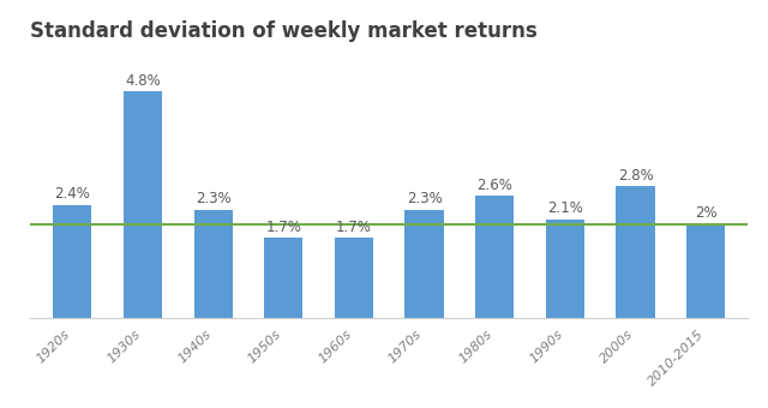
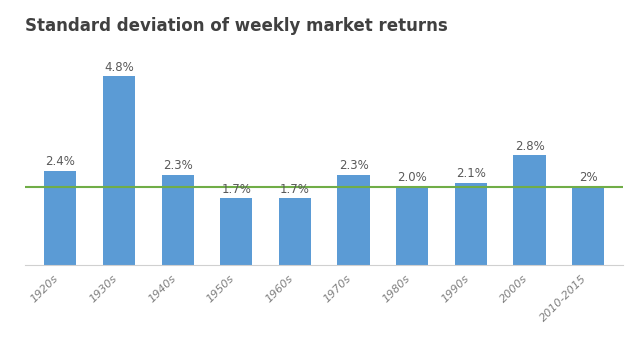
1980s: 2.6% -> 2.0%
